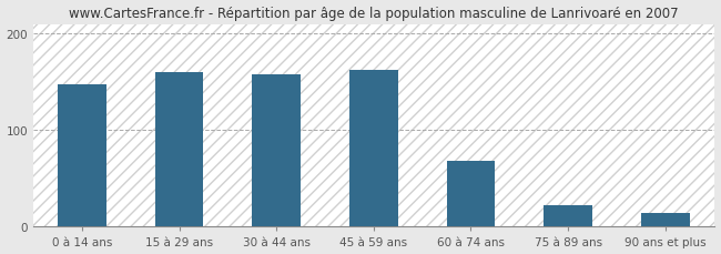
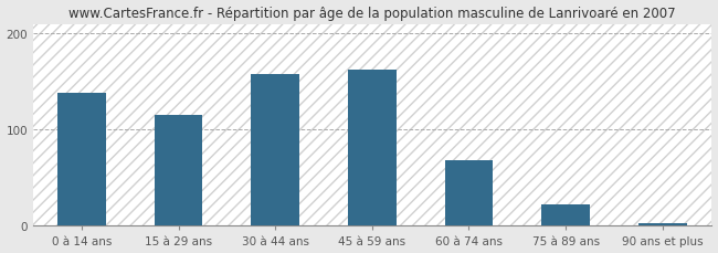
0 à 14 ans: 148 -> 138
15 à 29 ans: 160 -> 115
90 ans et plus: 14 -> 3
